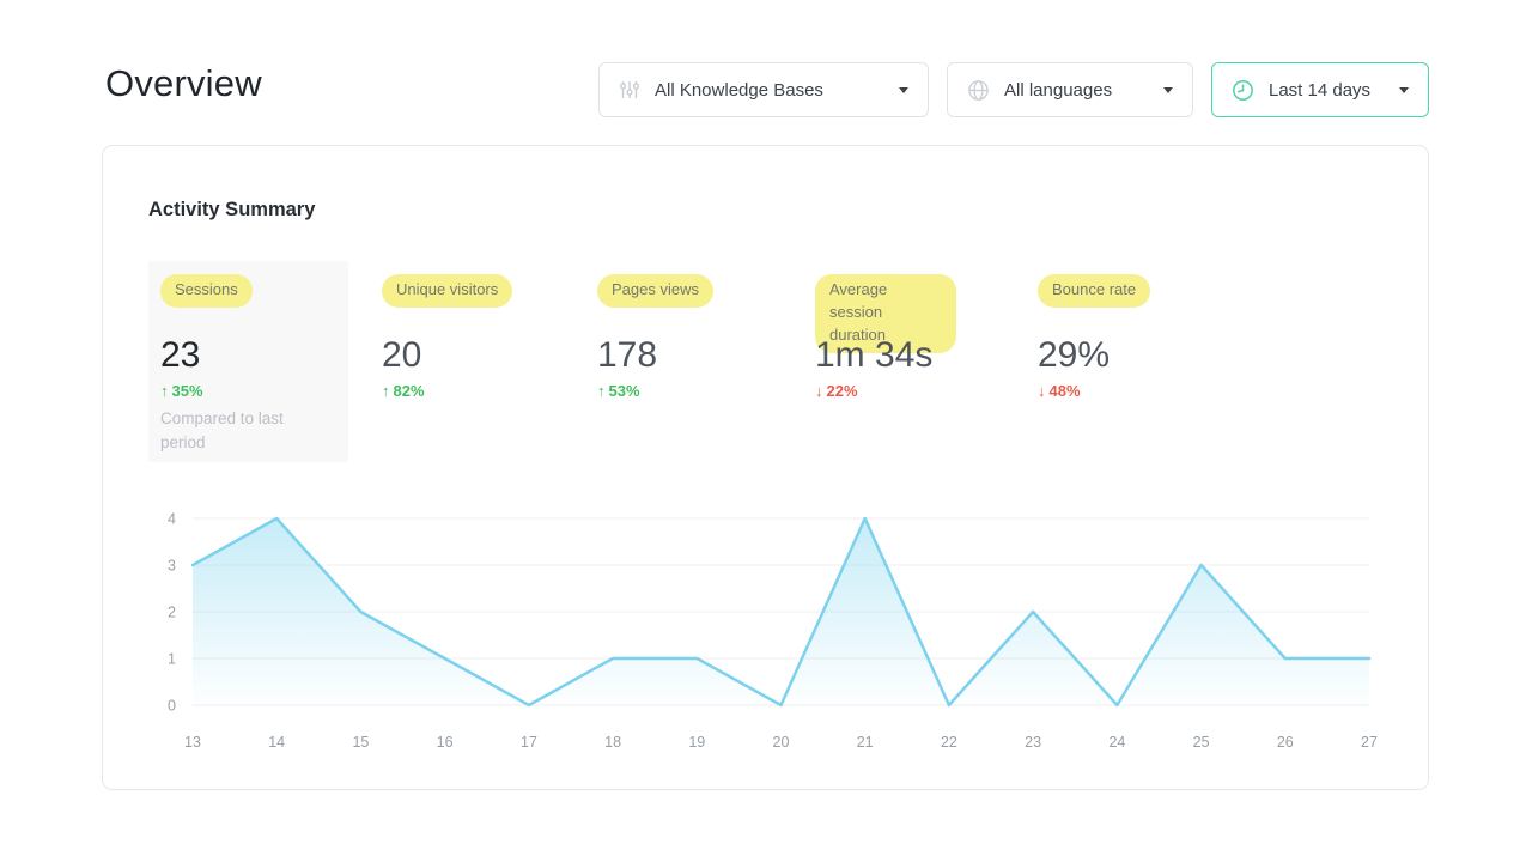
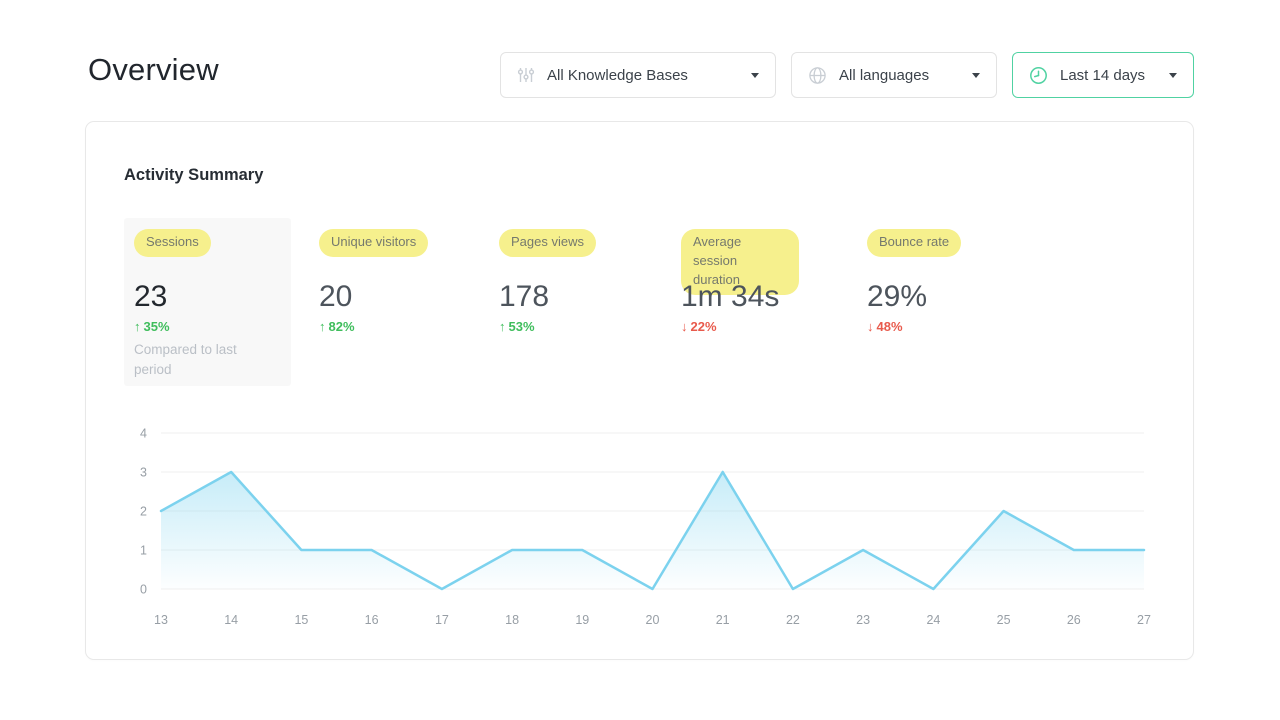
13: 3 -> 2
14: 4 -> 3
15: 2 -> 1
21: 4 -> 3
23: 2 -> 1
25: 3 -> 2
